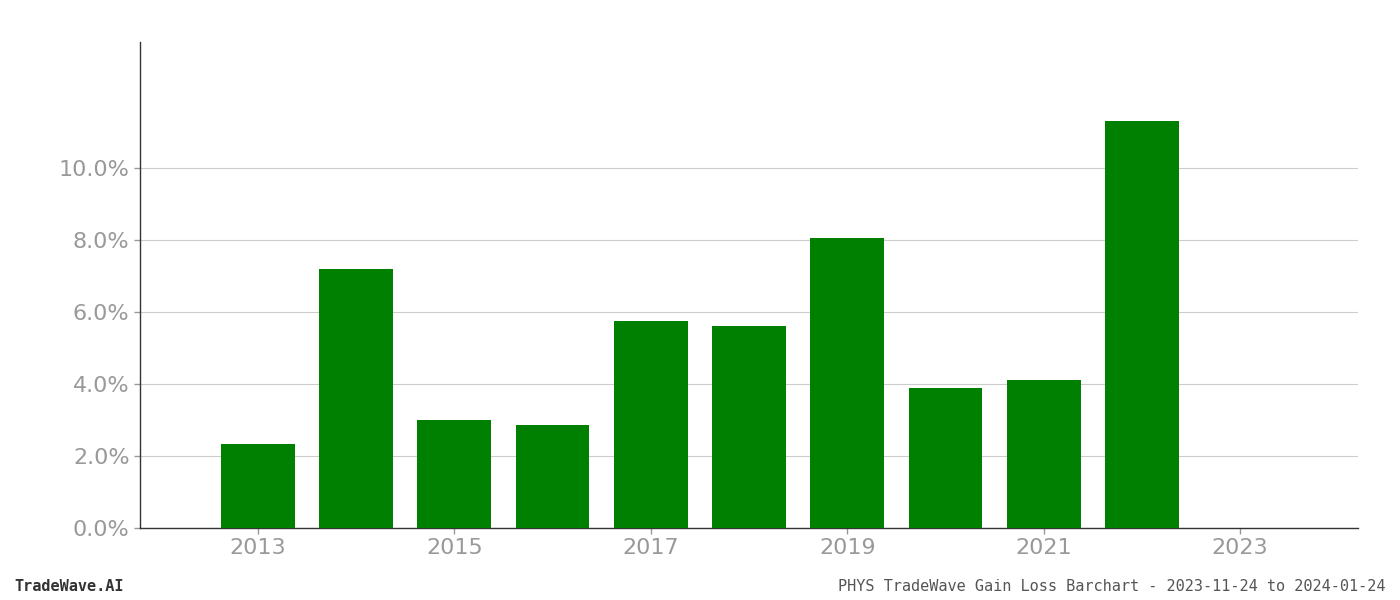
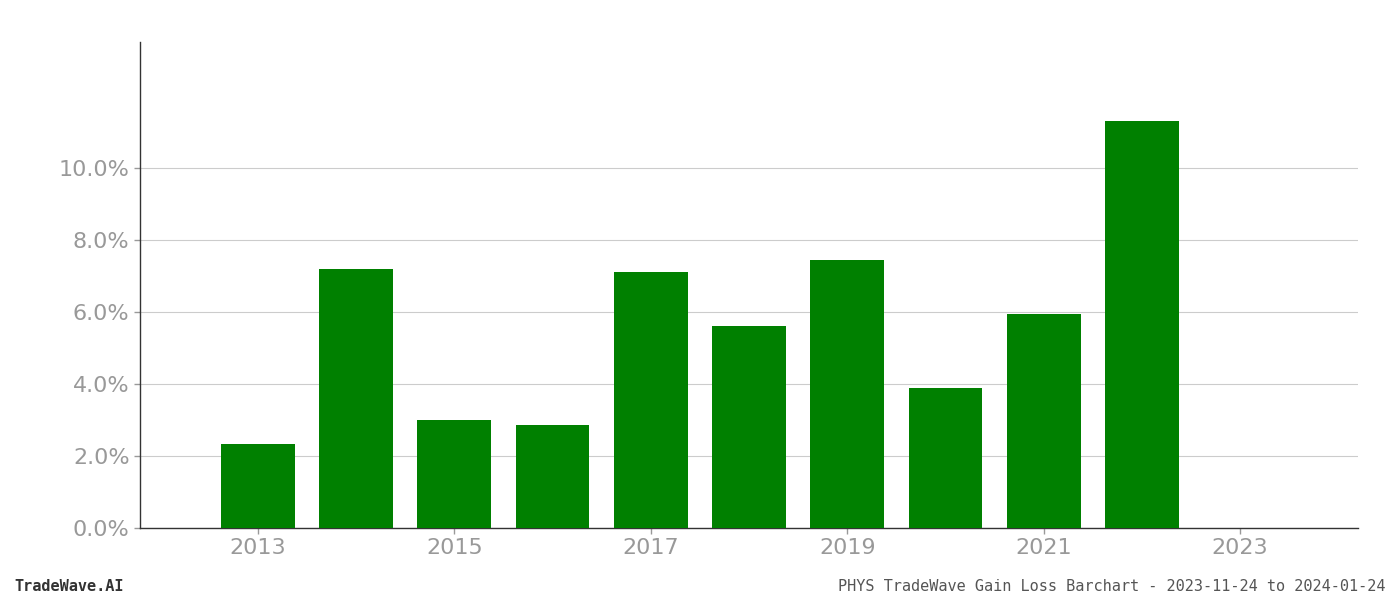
2017: 5.75% -> 7.10%
2019: 8.05% -> 7.45%
2021: 4.10% -> 5.95%
